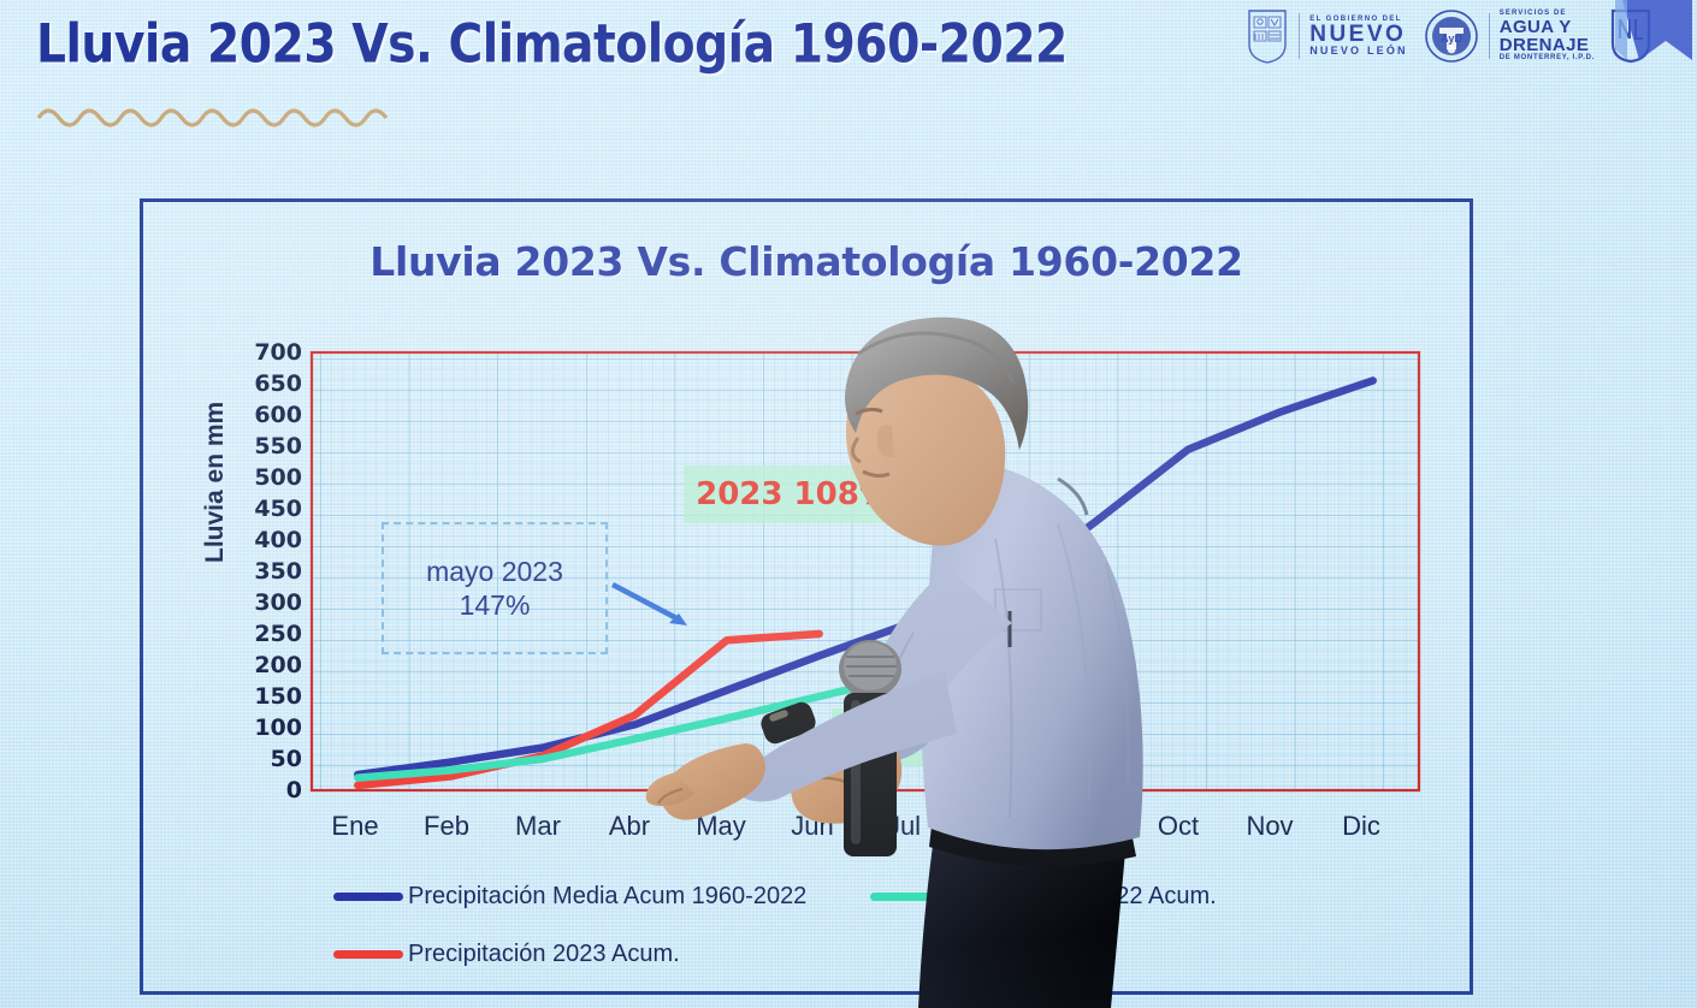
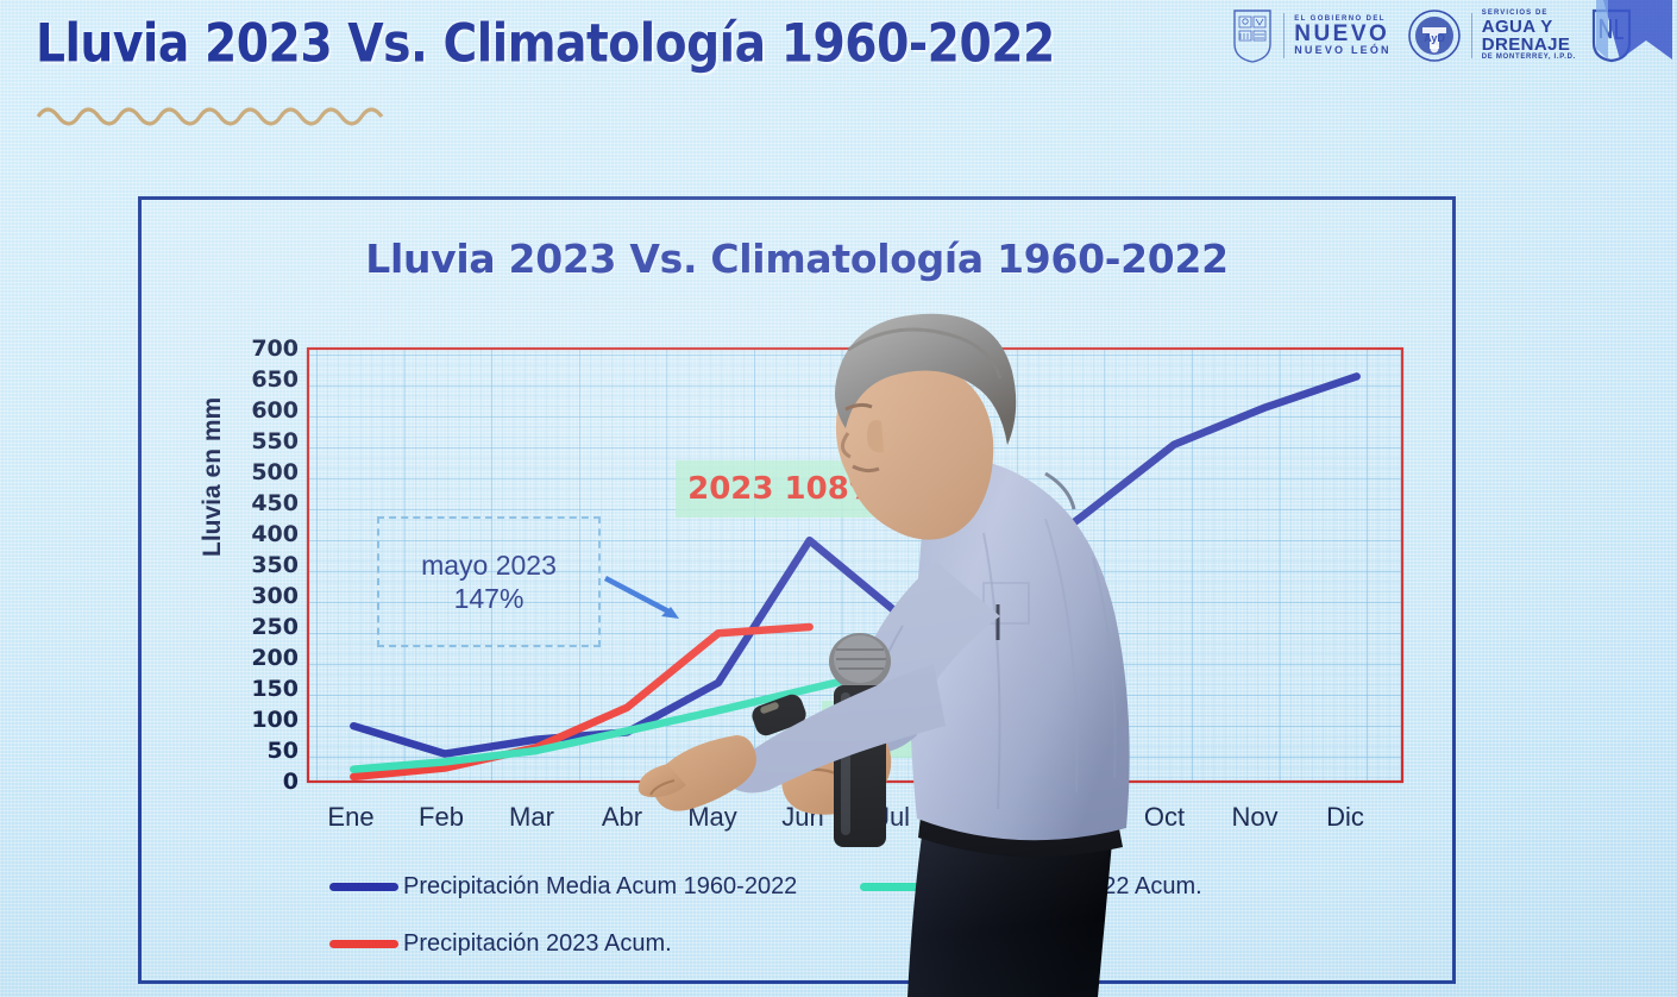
Precipitación Media Acum 1960-2022/Ene: 20 -> 90
Precipitación Media Acum 1960-2022/Abr: 100 -> 80
Precipitación Media Acum 1960-2022/Jun: 220 -> 390
